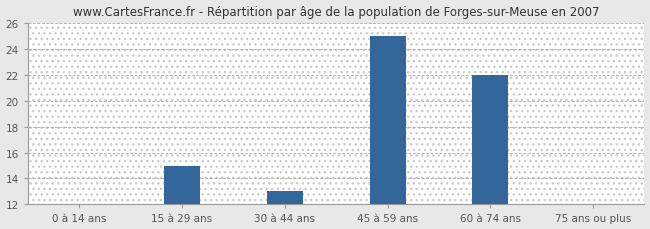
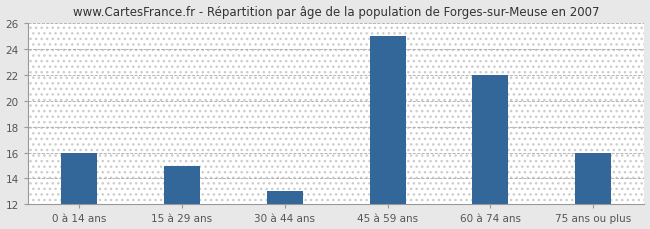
0 à 14 ans: 12 -> 16
75 ans ou plus: 12 -> 16
